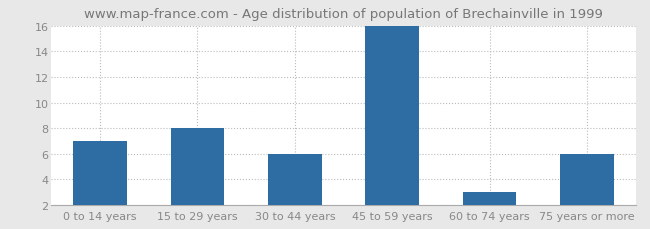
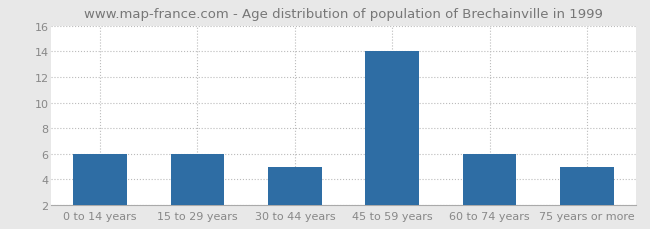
0 to 14 years: 7 -> 6
15 to 29 years: 8 -> 6
30 to 44 years: 6 -> 5
45 to 59 years: 16 -> 14
60 to 74 years: 3 -> 6
75 years or more: 6 -> 5
